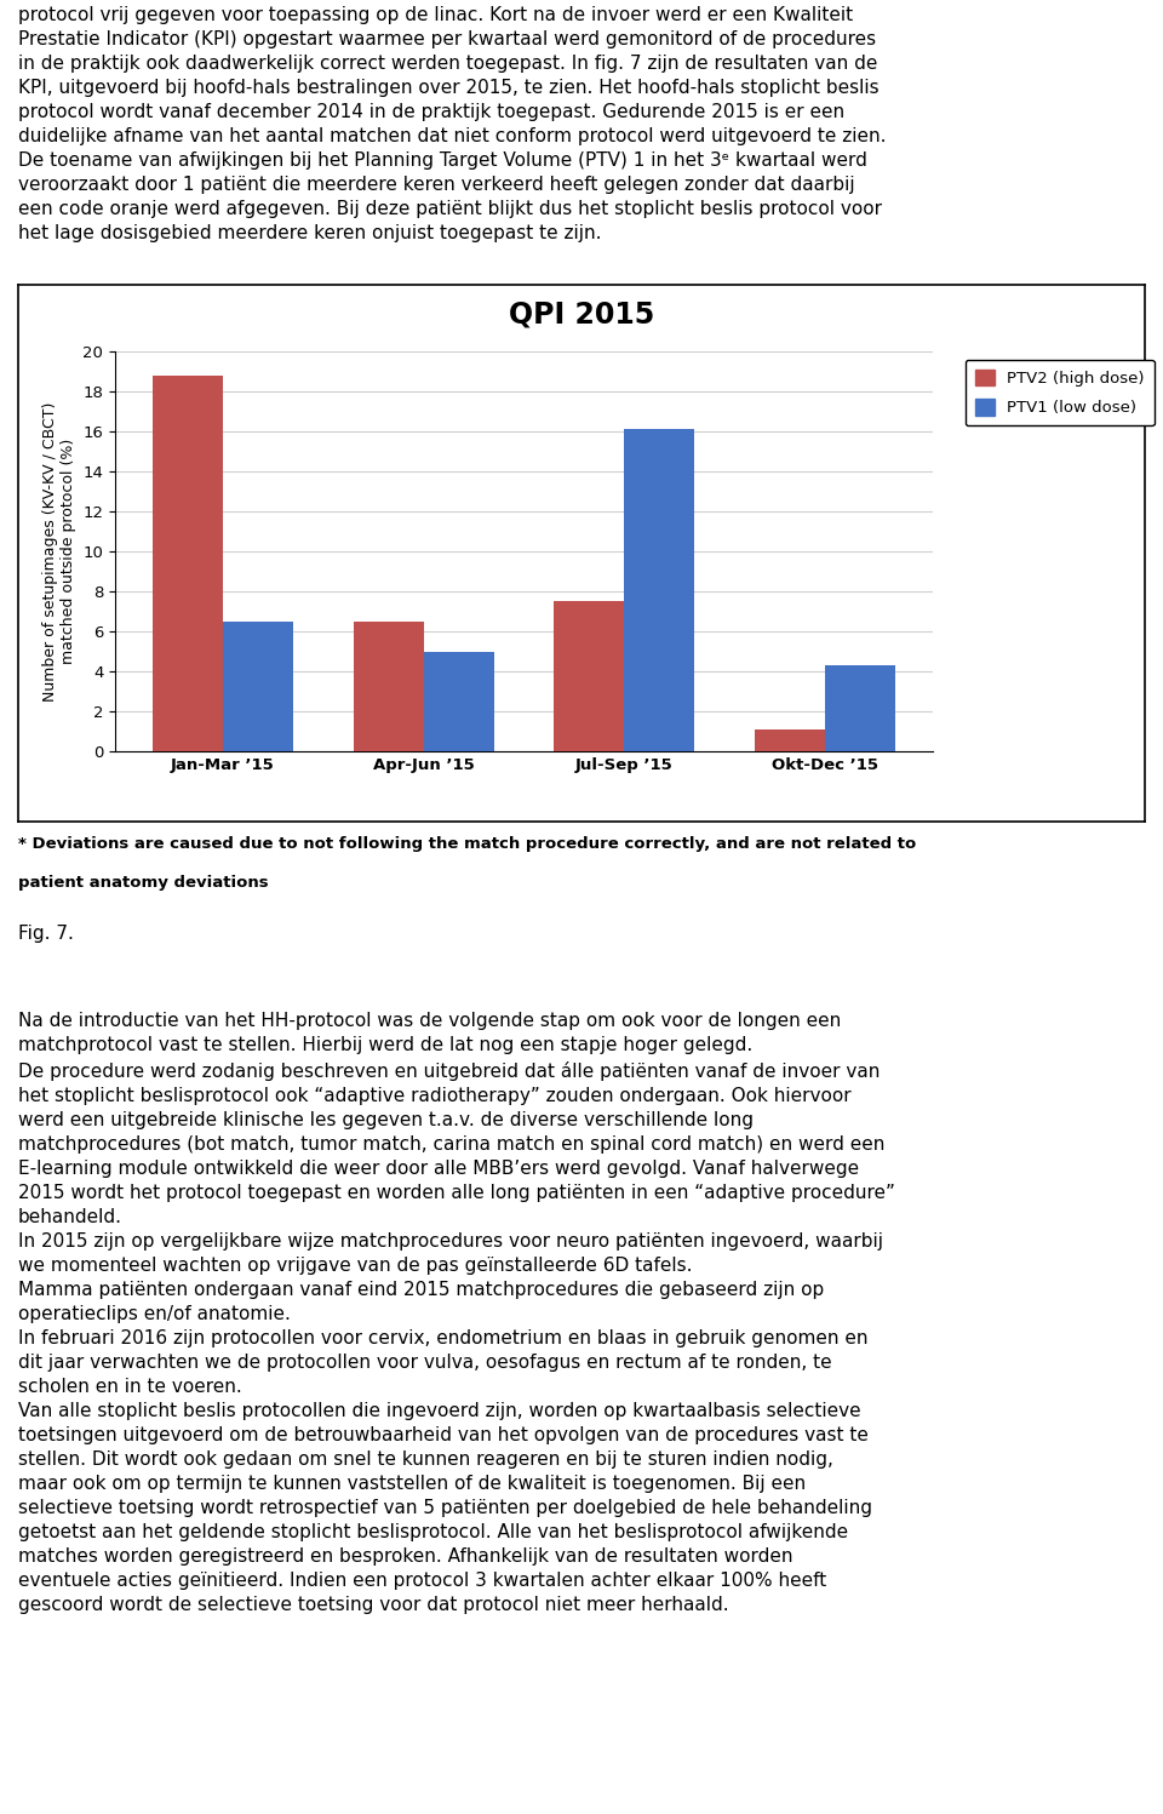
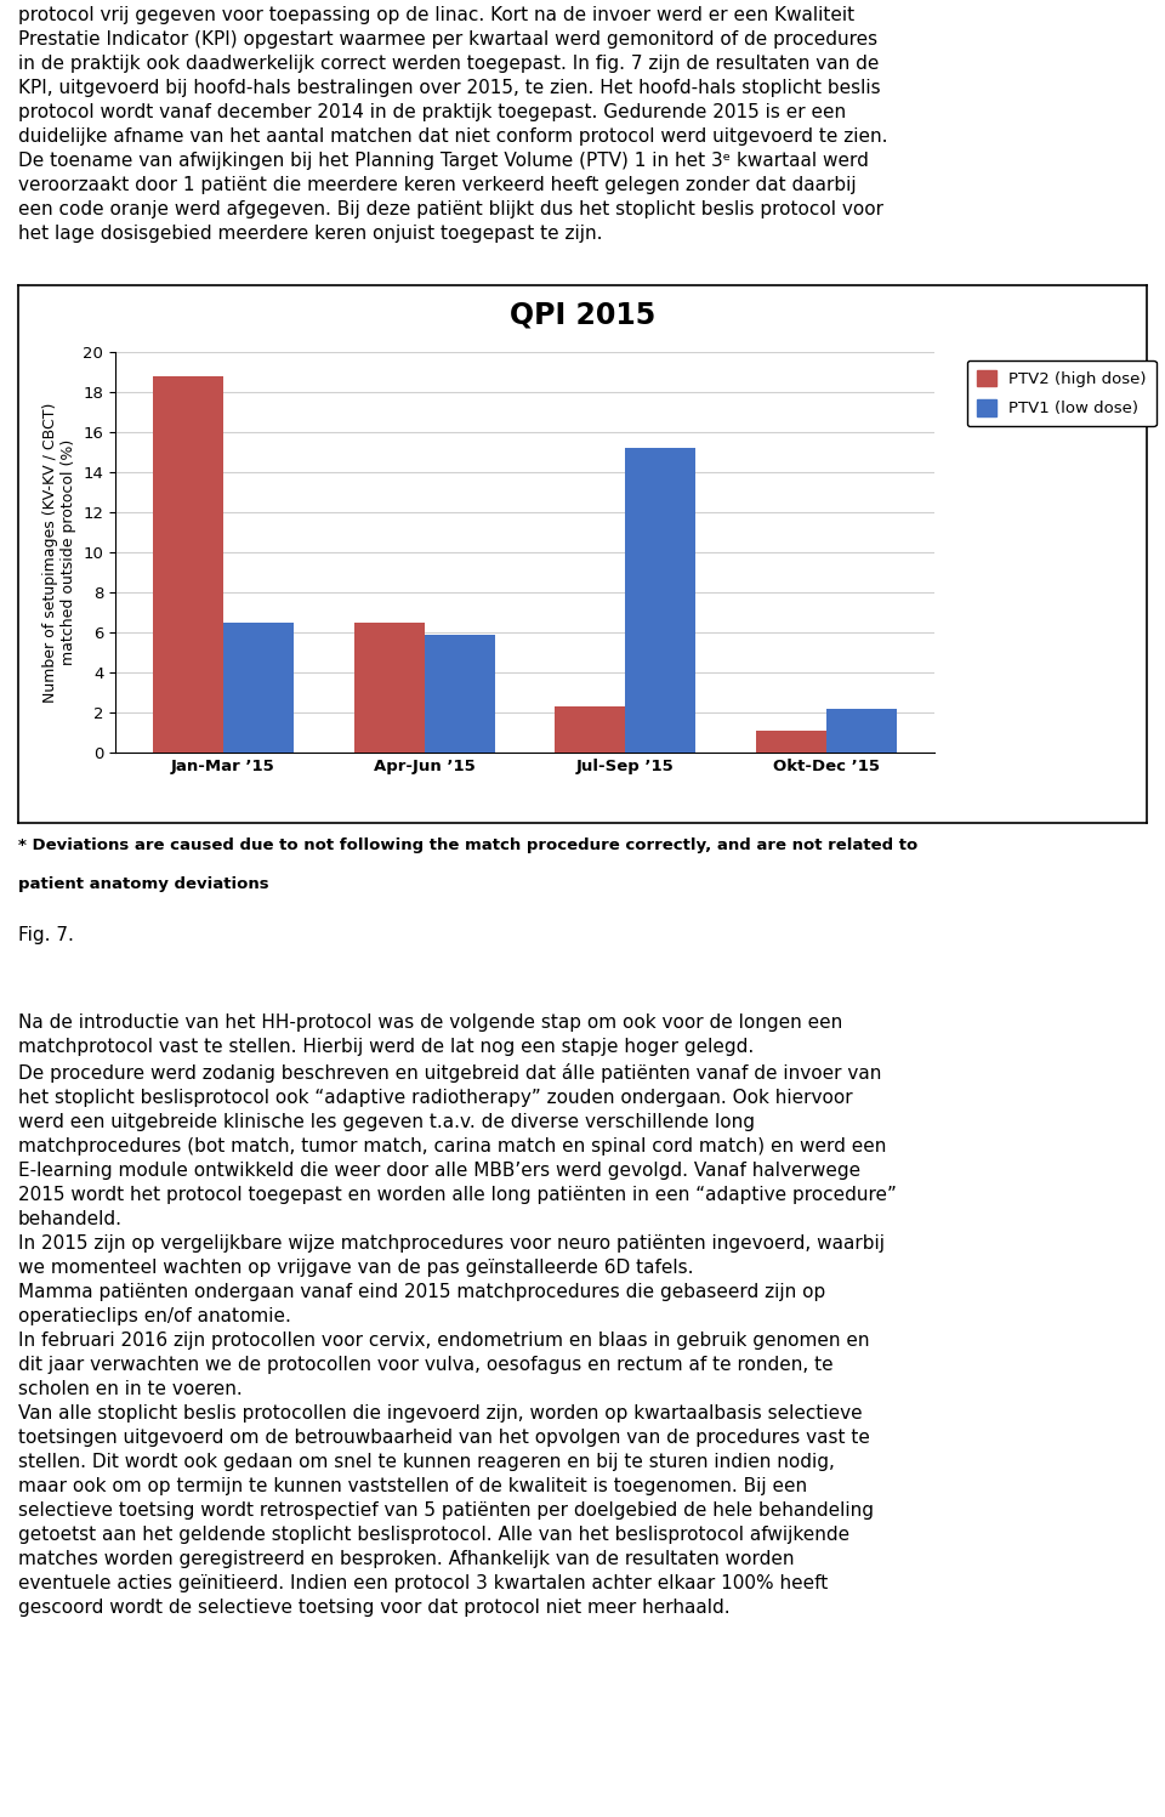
PTV1 (low dose)/Apr-Jun ’15: 5.0 -> 5.9
PTV2 (high dose)/Jul-Sep ’15: 7.5 -> 2.3
PTV1 (low dose)/Jul-Sep ’15: 16.1 -> 15.2
PTV1 (low dose)/Okt-Dec ’15: 4.3 -> 2.2
